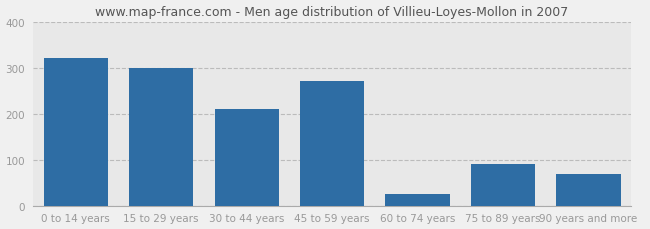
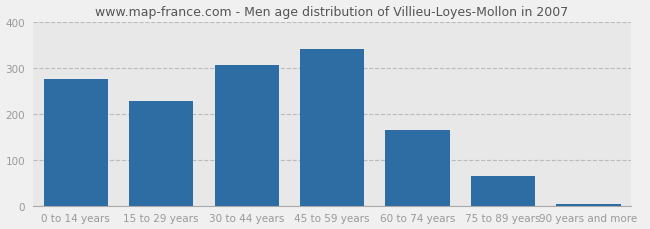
0 to 14 years: 320 -> 275
15 to 29 years: 300 -> 228
30 to 44 years: 210 -> 305
45 to 59 years: 270 -> 340
60 to 74 years: 25 -> 165
75 to 89 years: 90 -> 65
90 years and more: 70 -> 5
